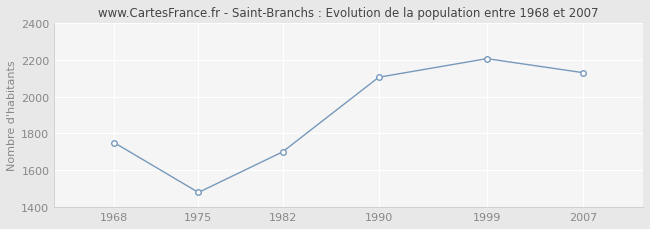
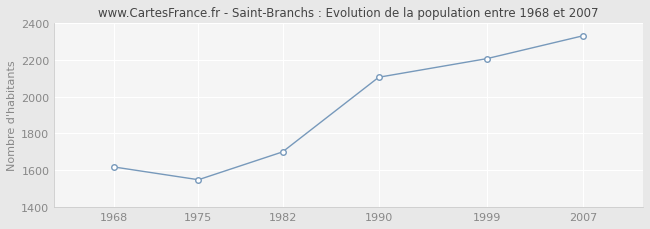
1968: 1750 -> 1620
1975: 1480 -> 1550
2007: 2130 -> 2330
